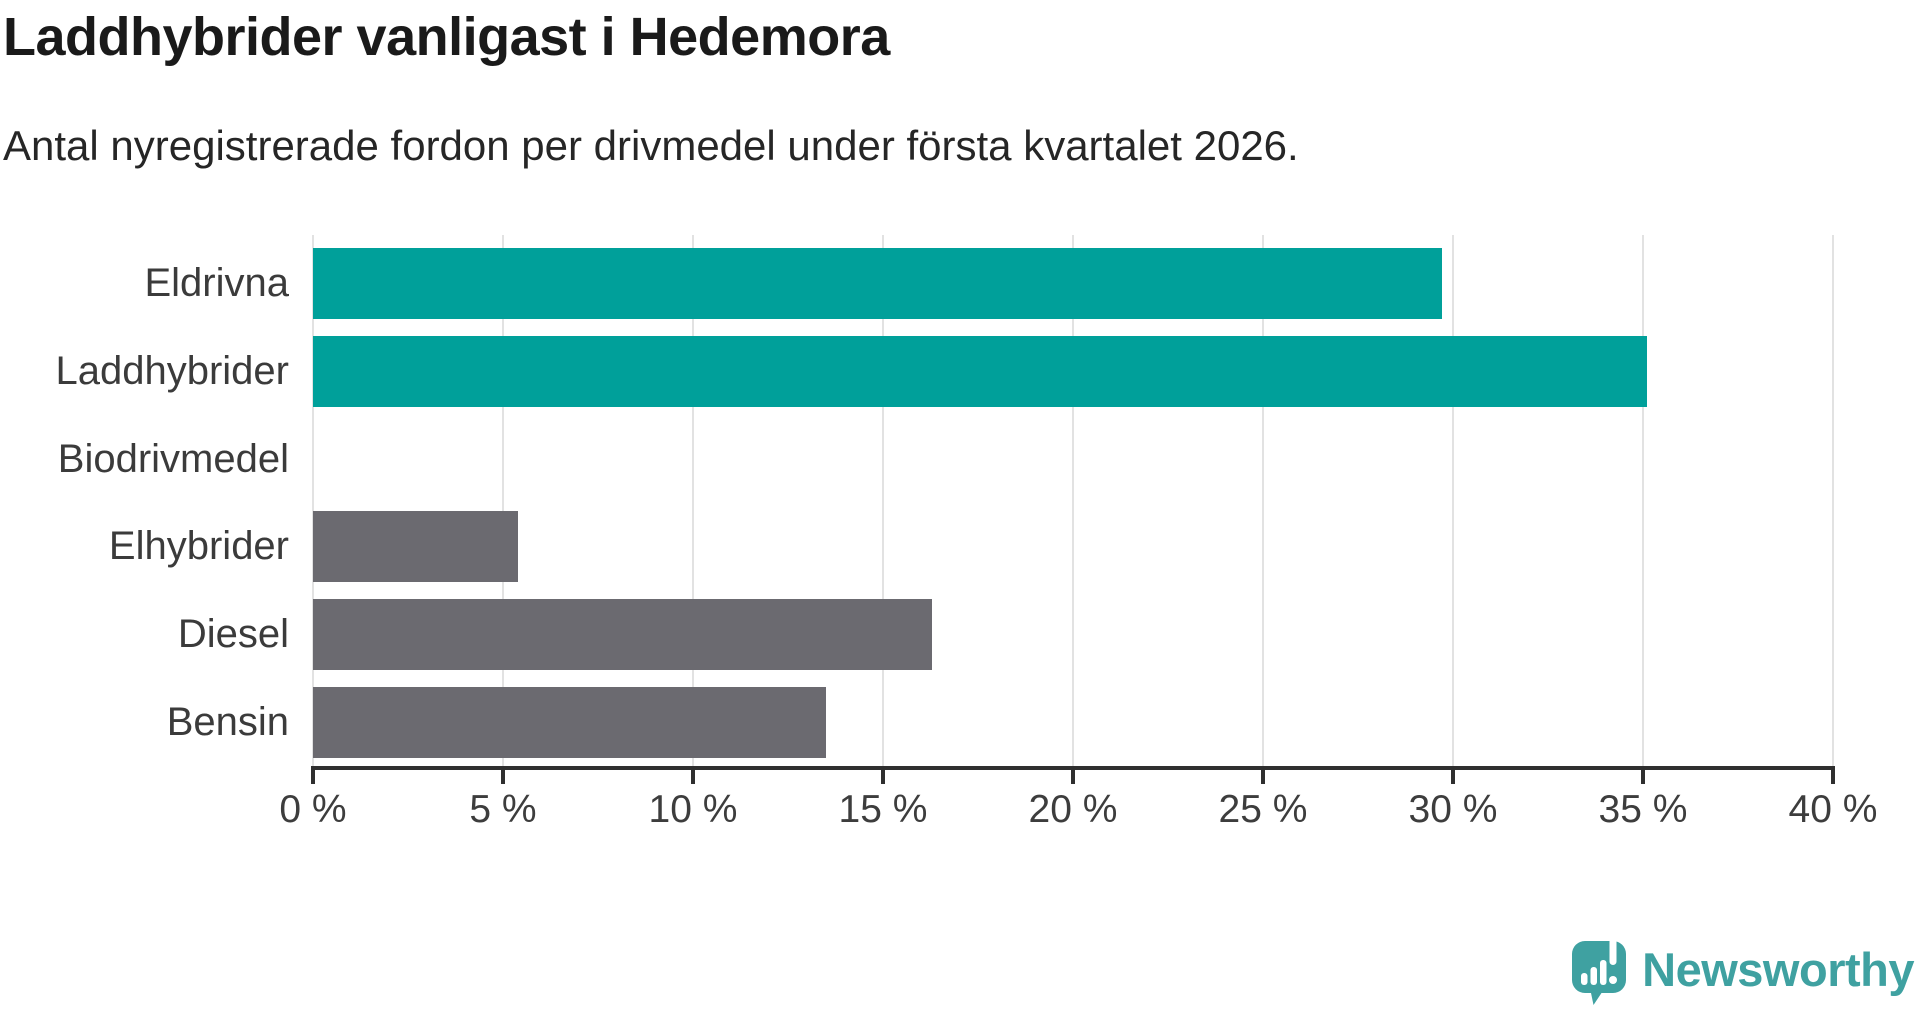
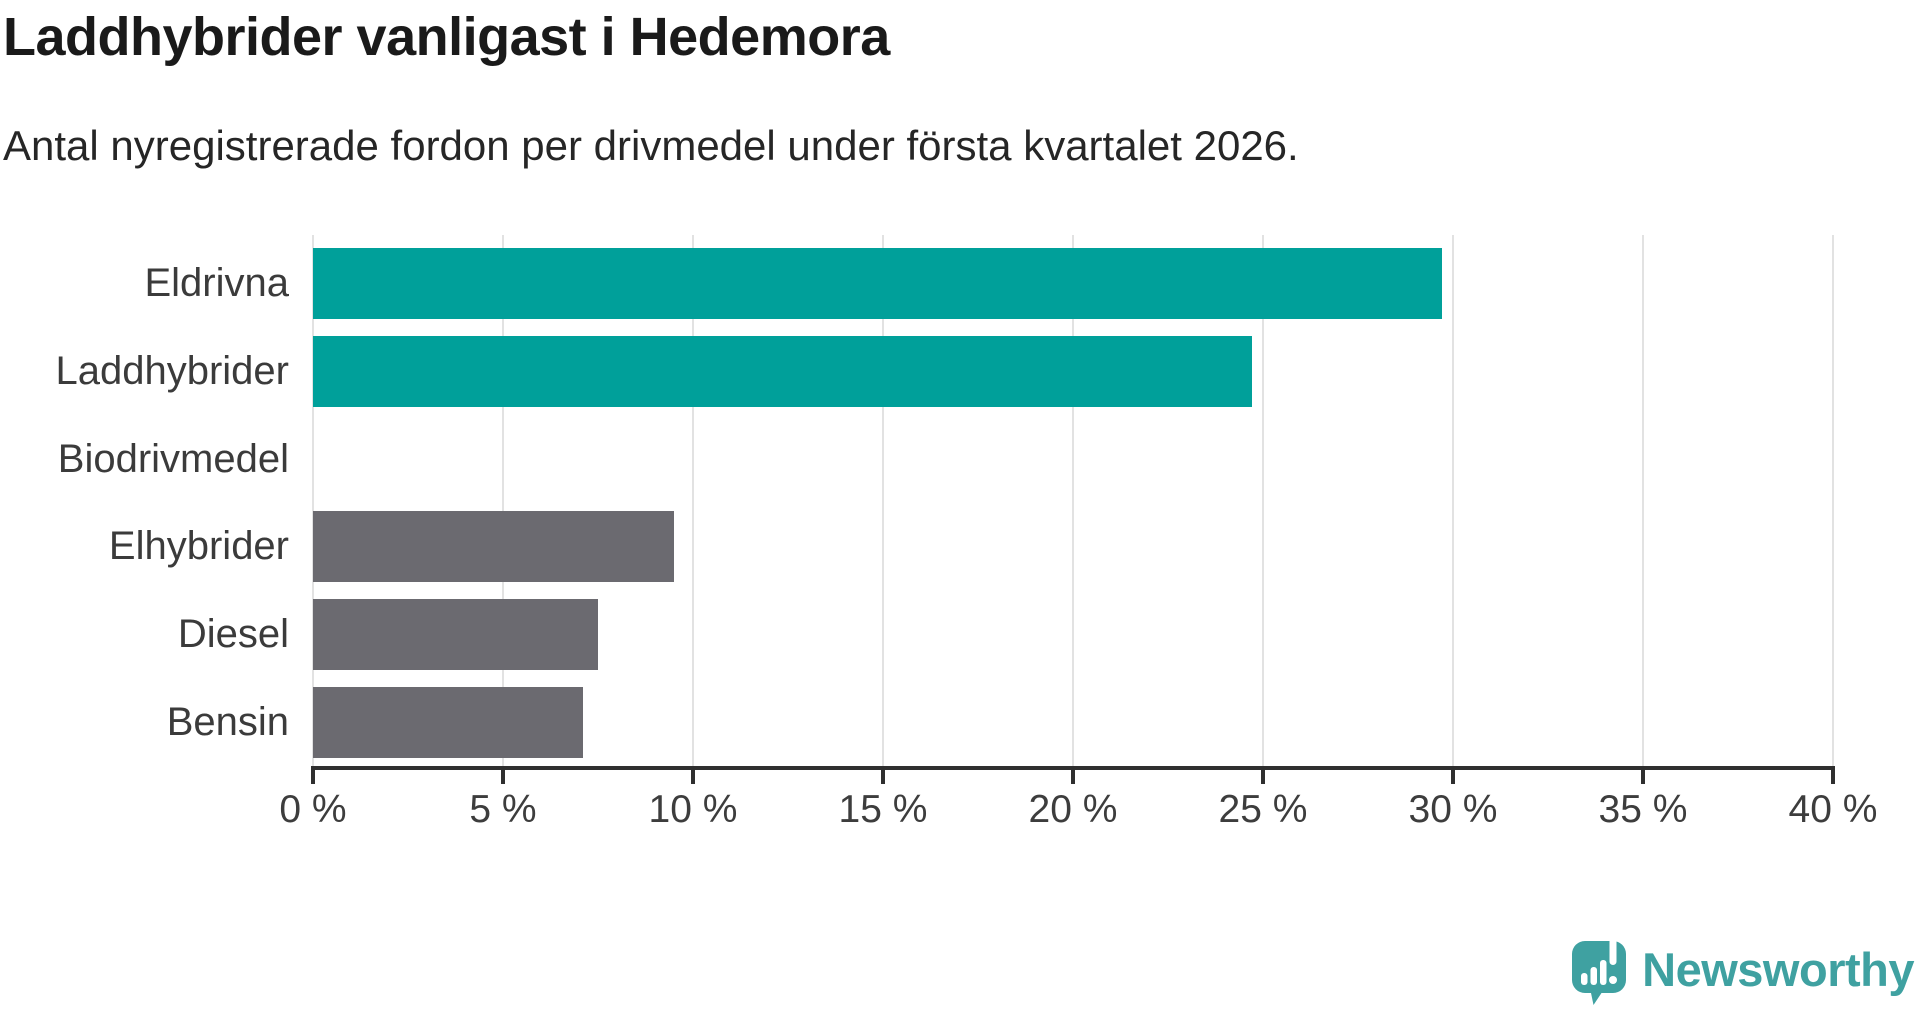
Laddhybrider: 35.1% -> 24.7%
Elhybrider: 5.4% -> 9.5%
Diesel: 16.3% -> 7.5%
Bensin: 13.5% -> 7.1%
